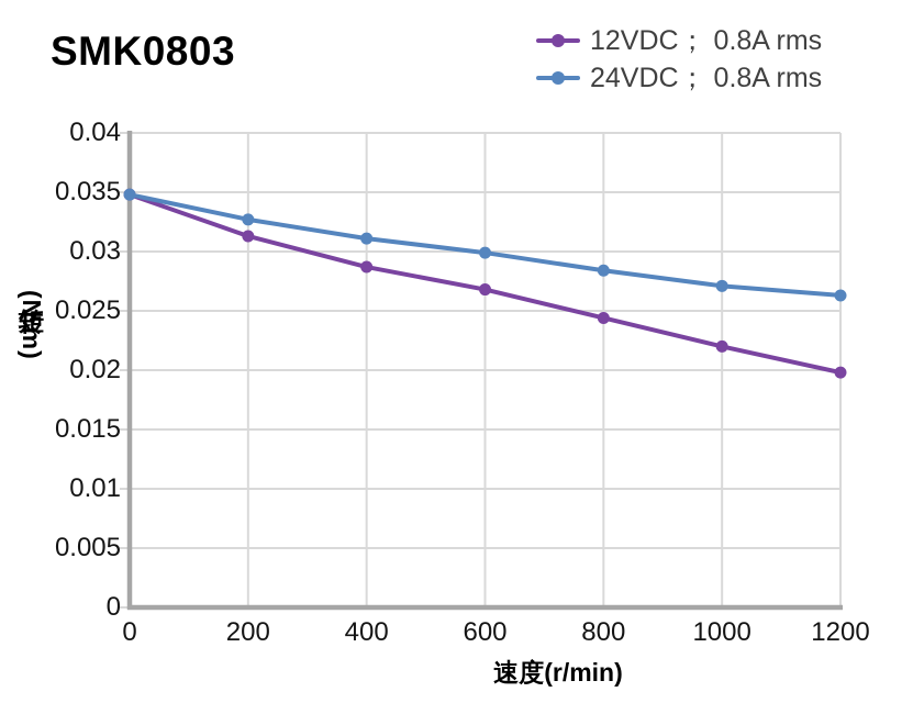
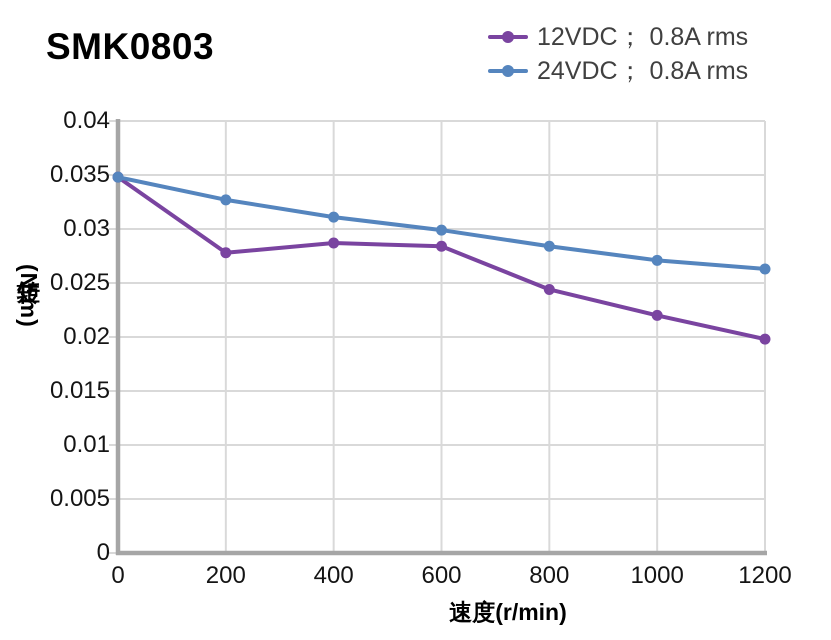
12VDC； 0.8A rms/200: 0.0313 -> 0.0278
12VDC； 0.8A rms/600: 0.0268 -> 0.0284
